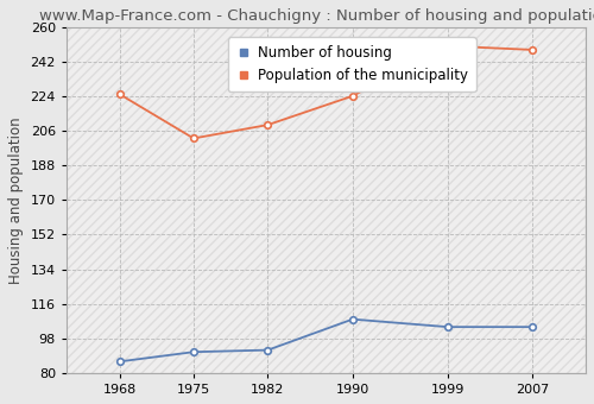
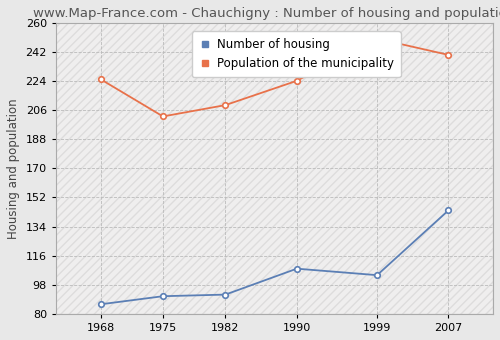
Number of housing/2007: 104 -> 144
Population of the municipality/2007: 248 -> 240
